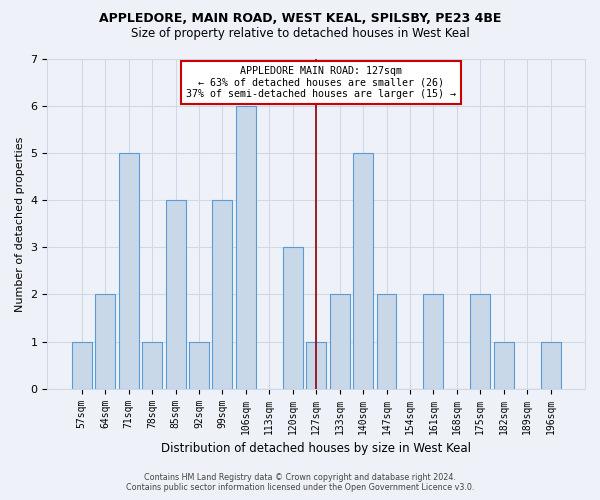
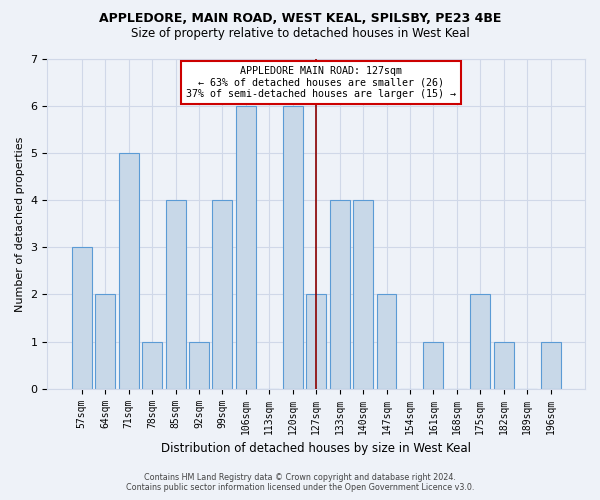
57sqm: 1 -> 3
120sqm: 3 -> 6
127sqm: 1 -> 2
133sqm: 2 -> 4
140sqm: 5 -> 4
161sqm: 2 -> 1
